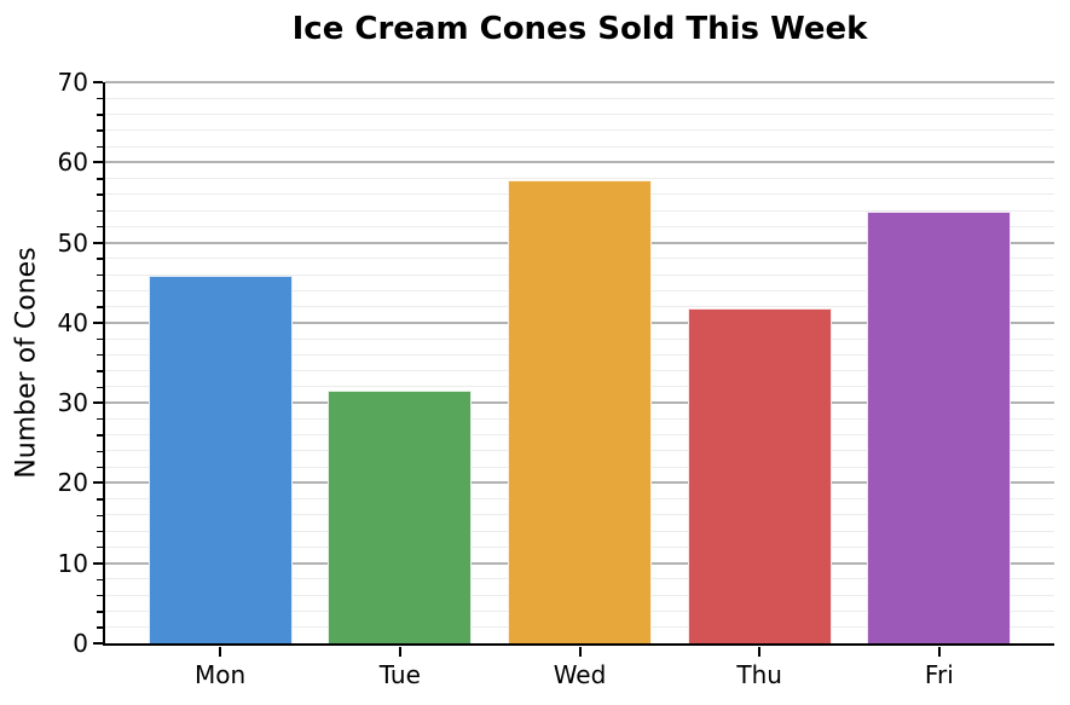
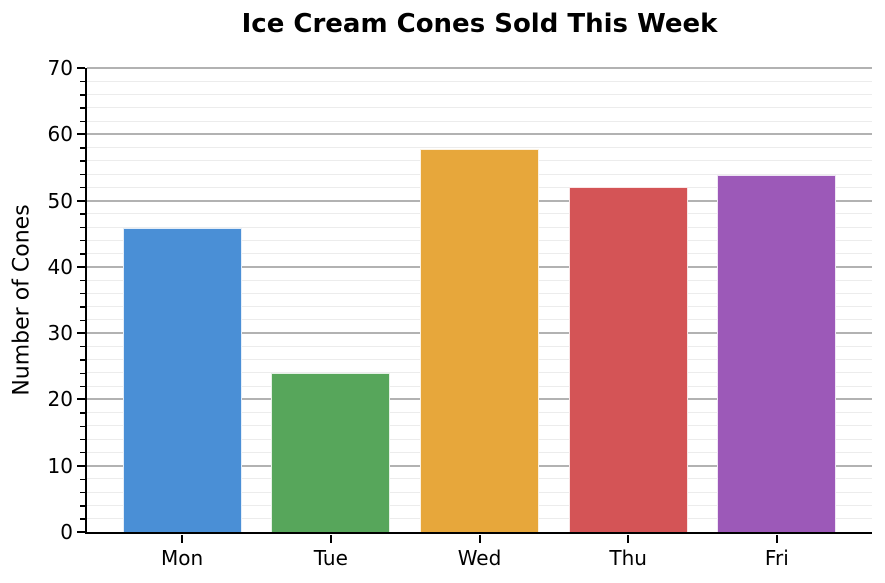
Tue: 32 -> 24
Thu: 42 -> 52
